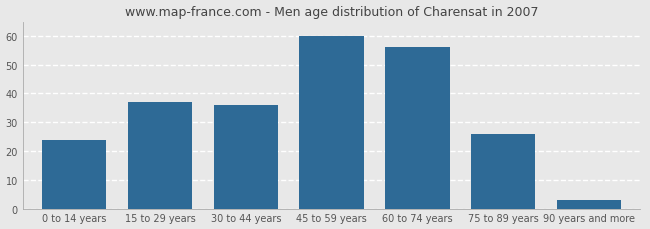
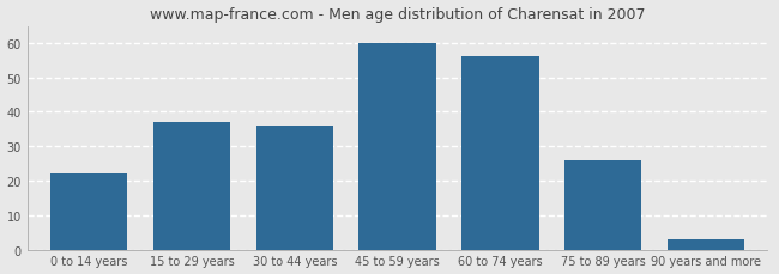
0 to 14 years: 24 -> 22
